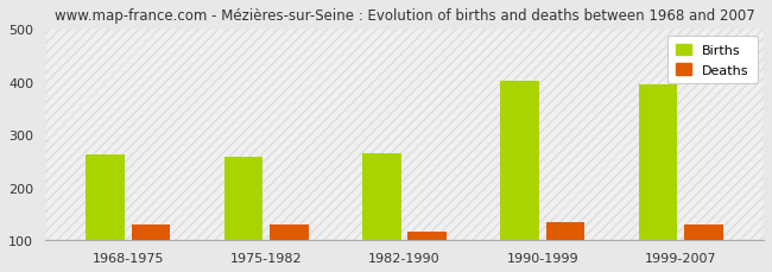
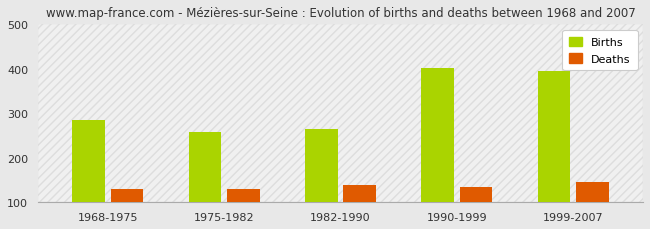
Births/1968-1975: 262 -> 285
Deaths/1982-1990: 116 -> 140
Deaths/1999-2007: 129 -> 145
